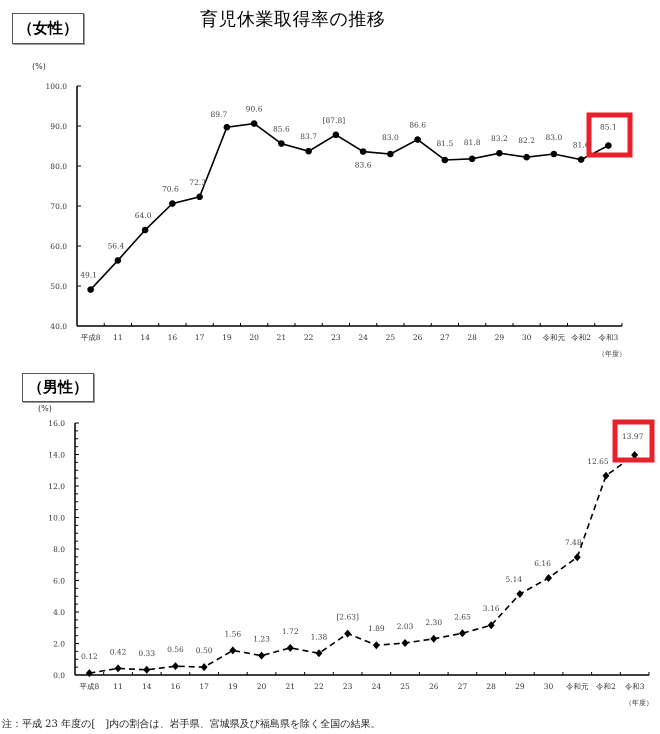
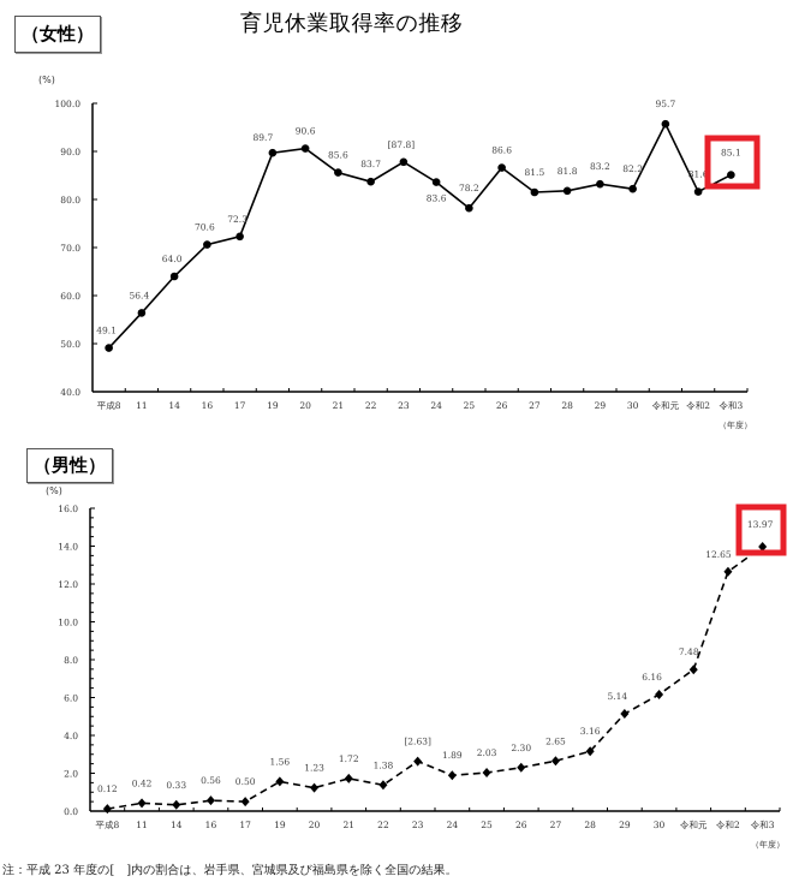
育児休業取得率の推移（女性）/25: 83.0 -> 78.2
育児休業取得率の推移（女性）/令和元: 83.0 -> 95.7
